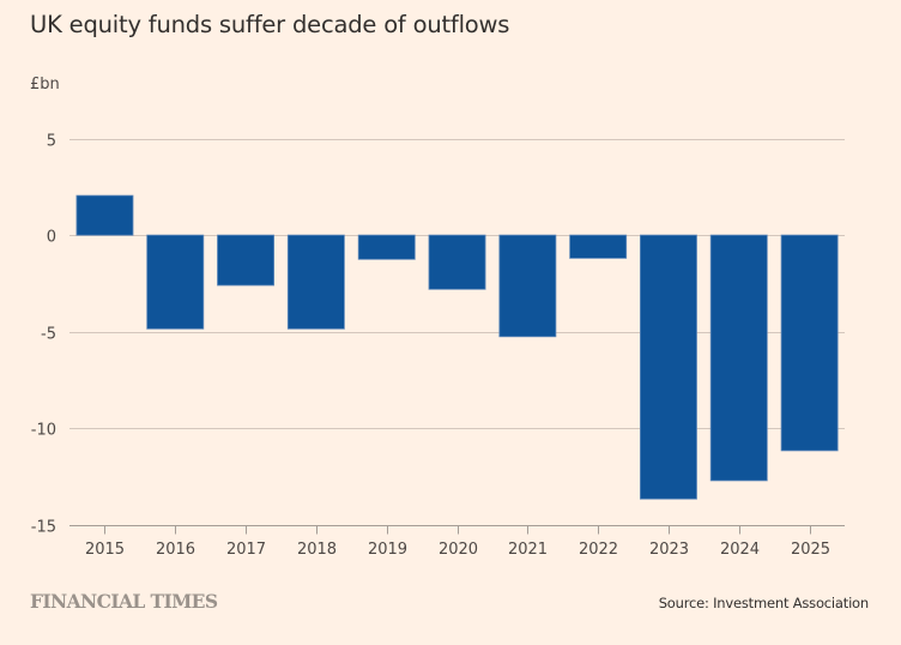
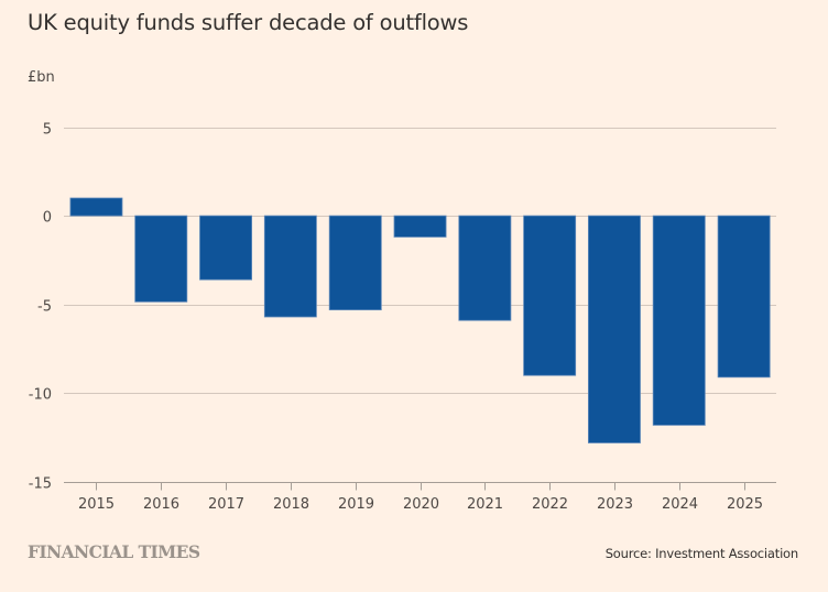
2015: 2.0 -> 1.0
2017: -2.6 -> -3.6
2018: -4.8 -> -5.7
2019: -1.2 -> -5.3
2020: -2.8 -> -1.2
2021: -5.2 -> -5.9
2022: -1.2 -> -9.0
2023: -13.7 -> -12.8
2024: -12.7 -> -11.8
2025: -11.2 -> -9.1
